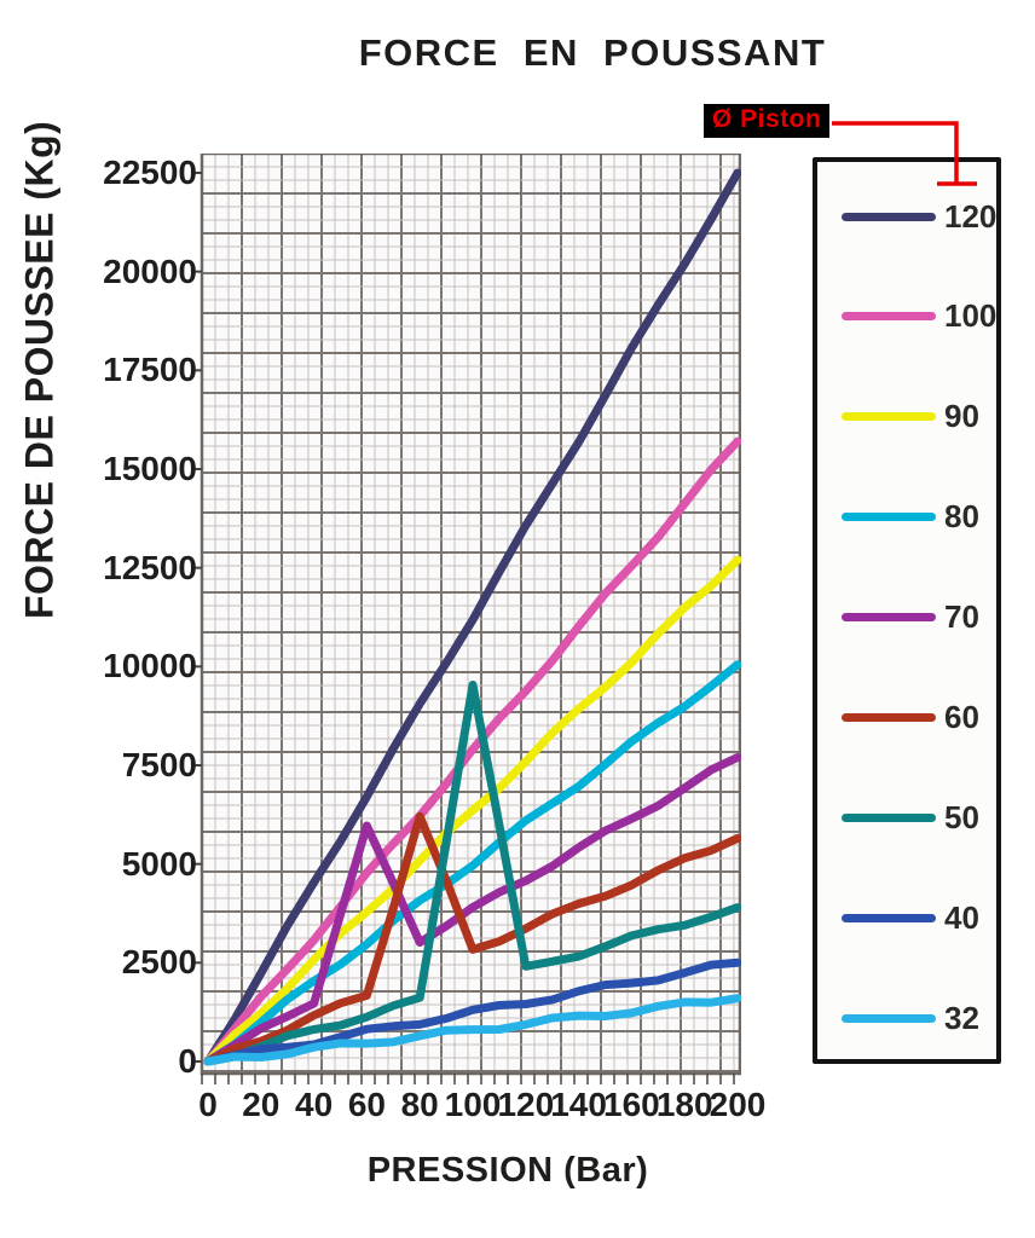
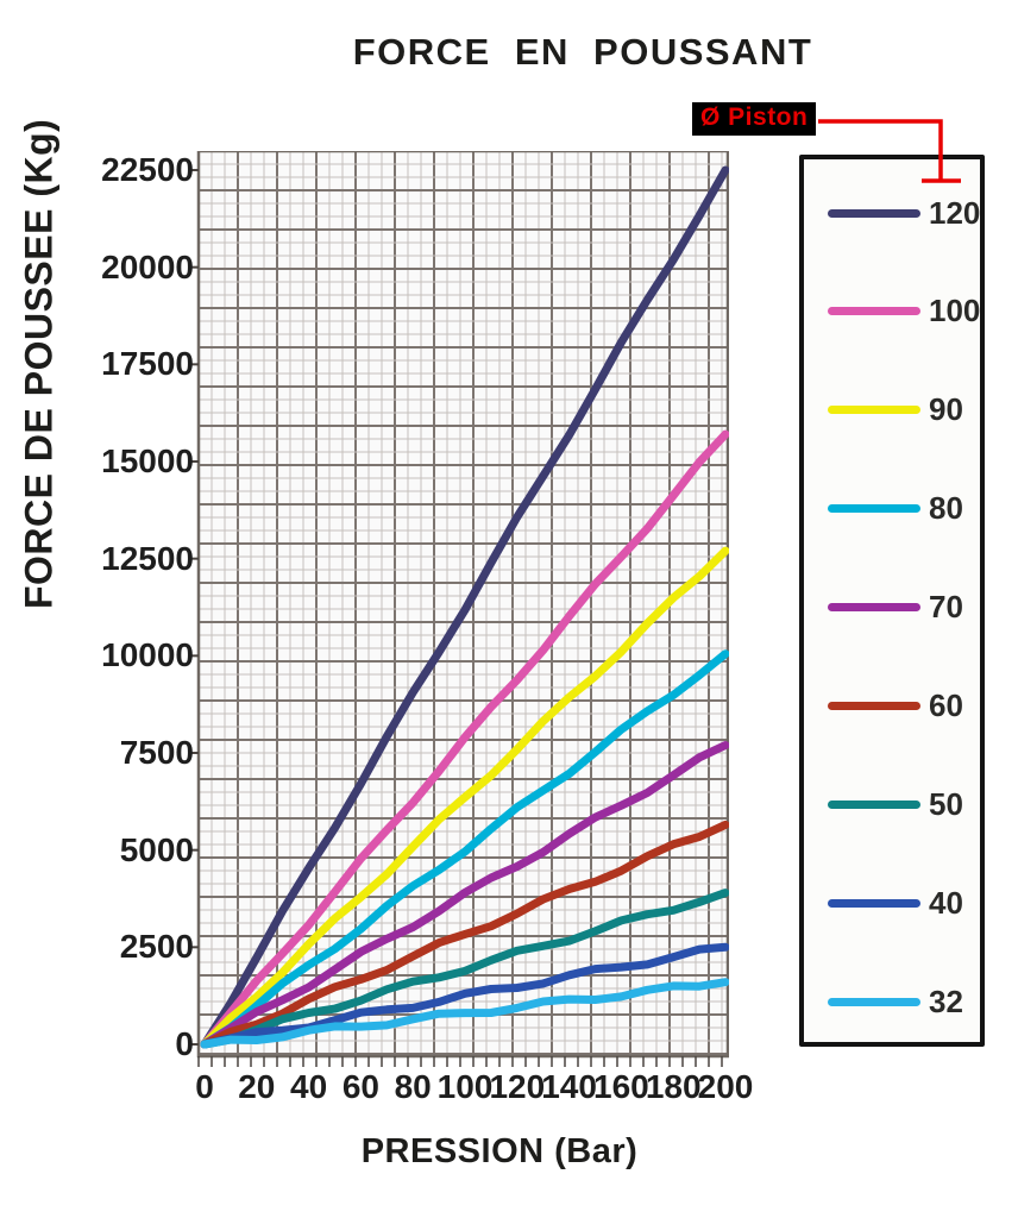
70/60: 5900 -> 2300
60/80: 6200 -> 2300
50/100: 9600 -> 2000
